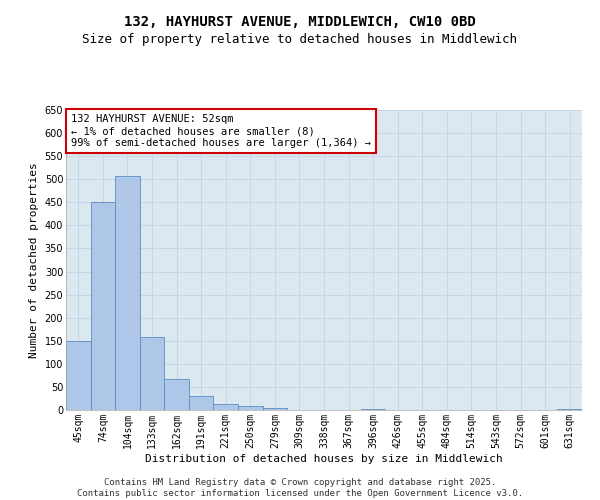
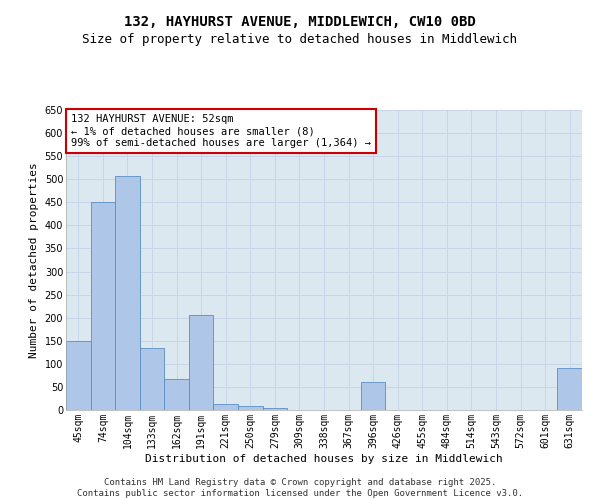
133sqm: 158 -> 135
191sqm: 30 -> 205
396sqm: 2 -> 60
631sqm: 3 -> 90
